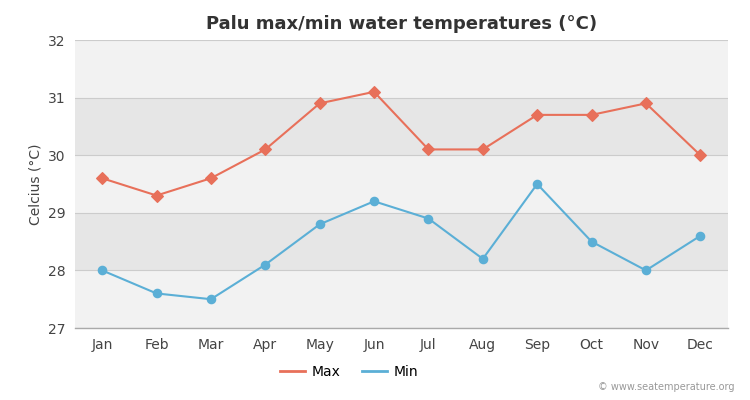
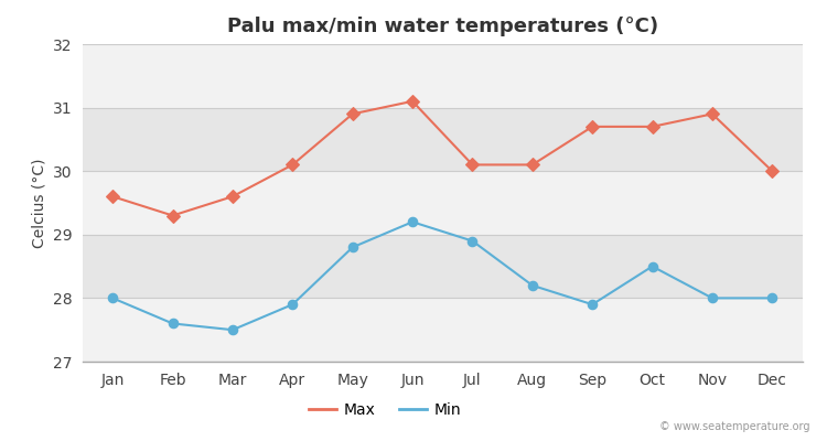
Min/Apr: 28.1 -> 27.9
Min/Sep: 29.5 -> 27.9
Min/Dec: 28.6 -> 28.0
